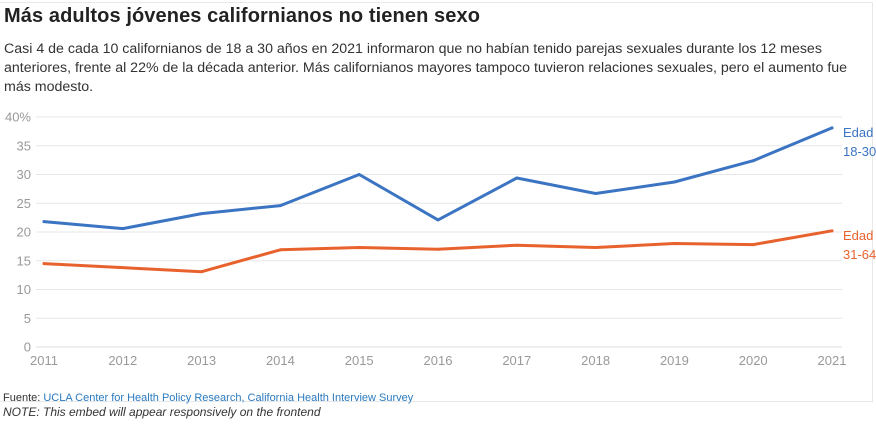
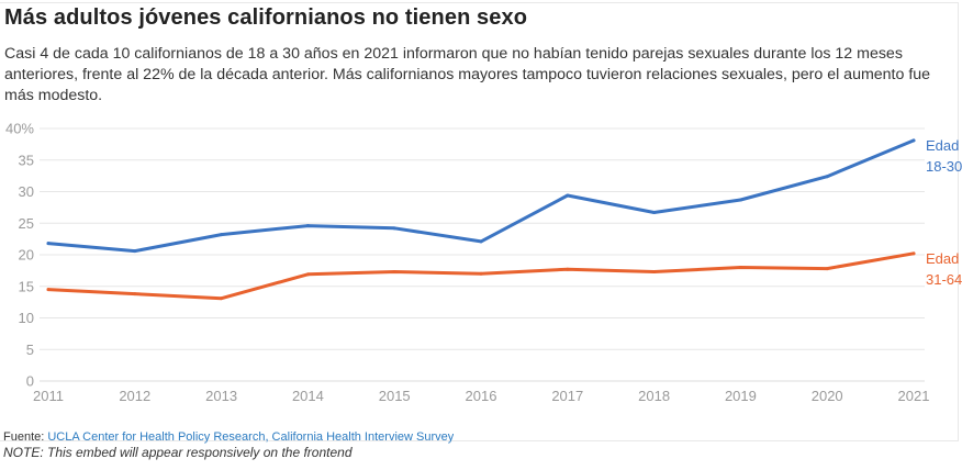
Edad 18-30/2015: 30% -> 24%
